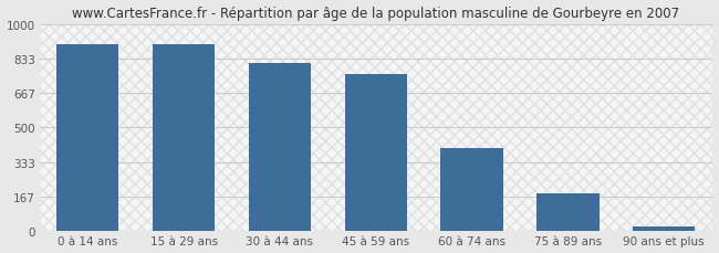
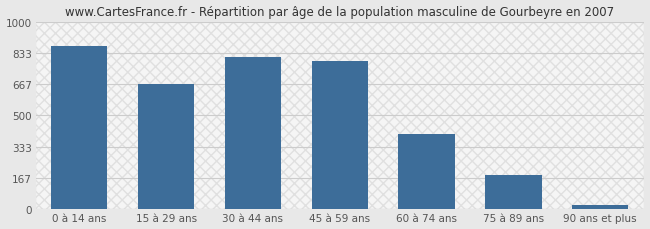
0 à 14 ans: 900 -> 870
15 à 29 ans: 900 -> 670
45 à 59 ans: 760 -> 790
